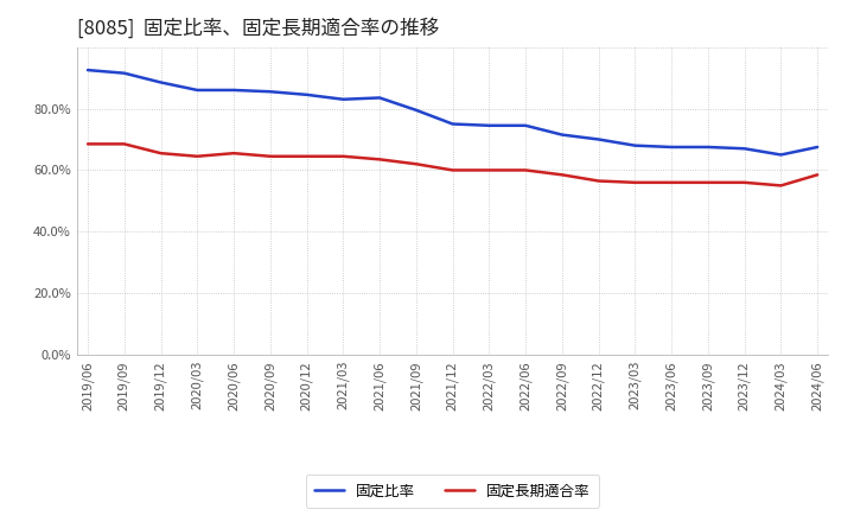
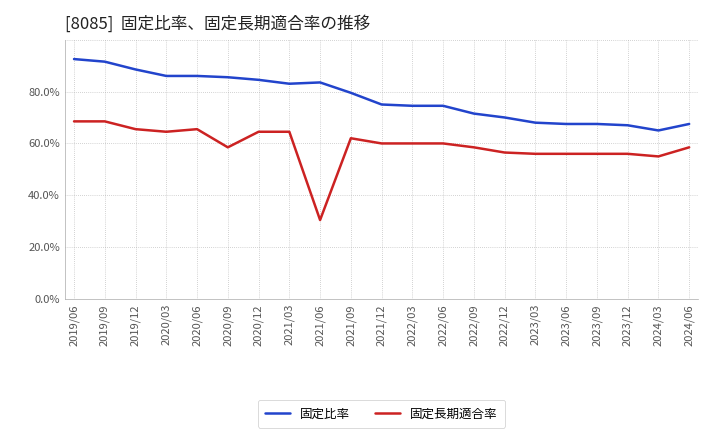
固定長期適合率/2020/09: 64.5% -> 58.5%
固定長期適合率/2021/06: 63.5% -> 30.5%
